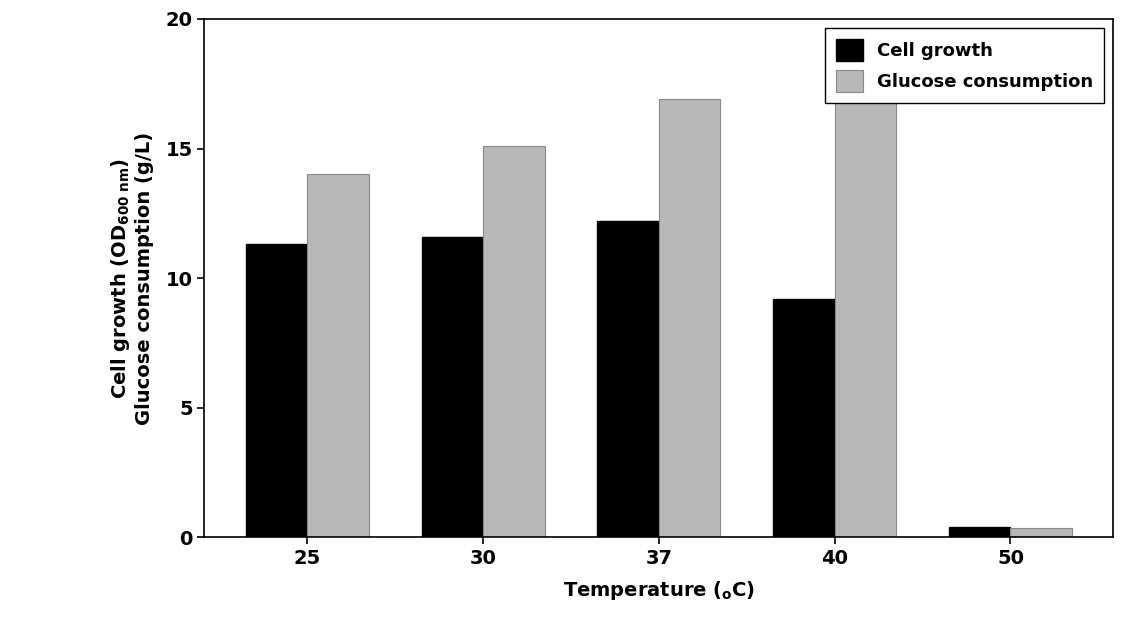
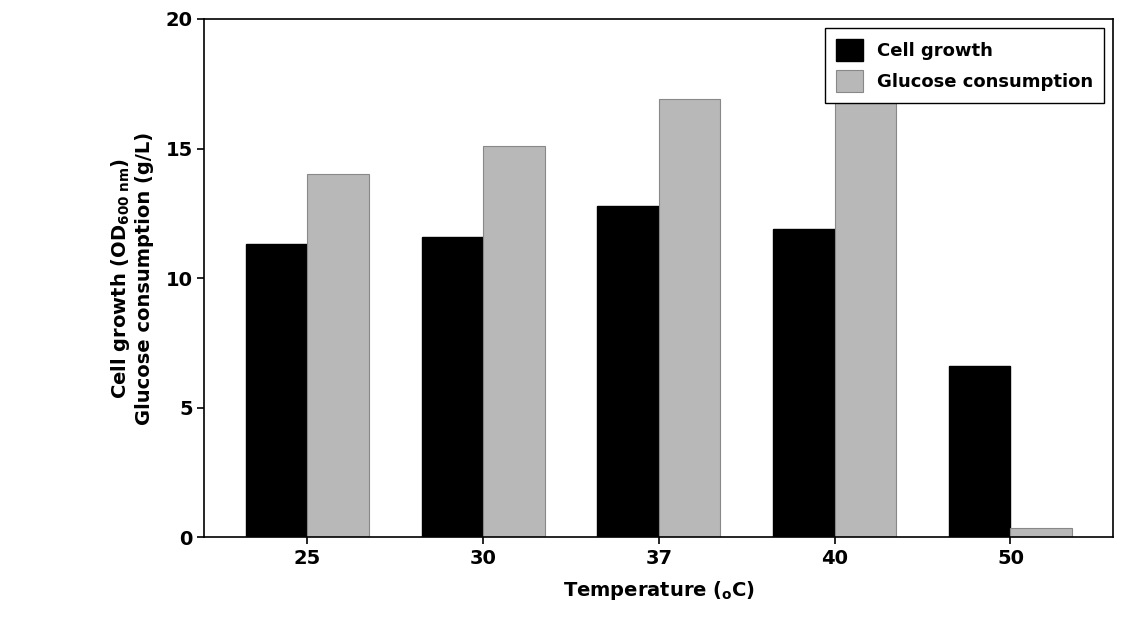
Cell growth/37: 12.2 -> 12.8
Cell growth/40: 9.2 -> 11.9
Cell growth/50: 0.4 -> 6.6
